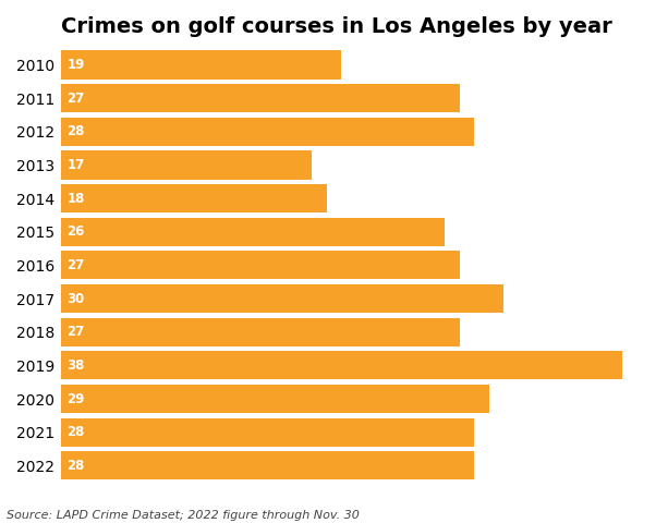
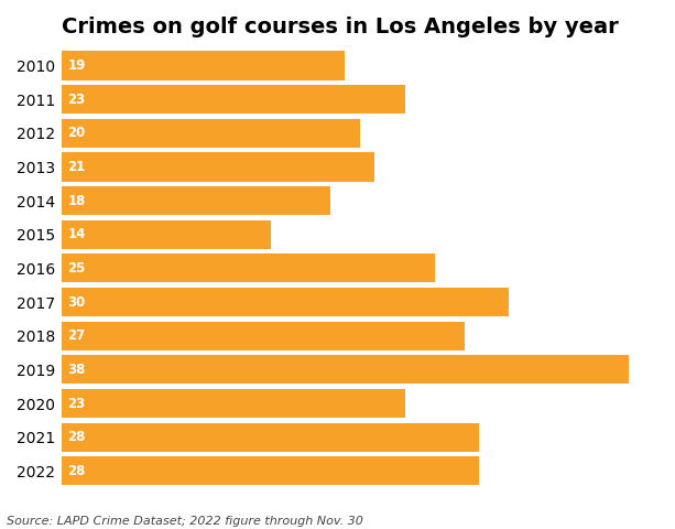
2011: 27 -> 23
2012: 28 -> 20
2013: 17 -> 21
2015: 26 -> 14
2016: 27 -> 25
2020: 29 -> 23
